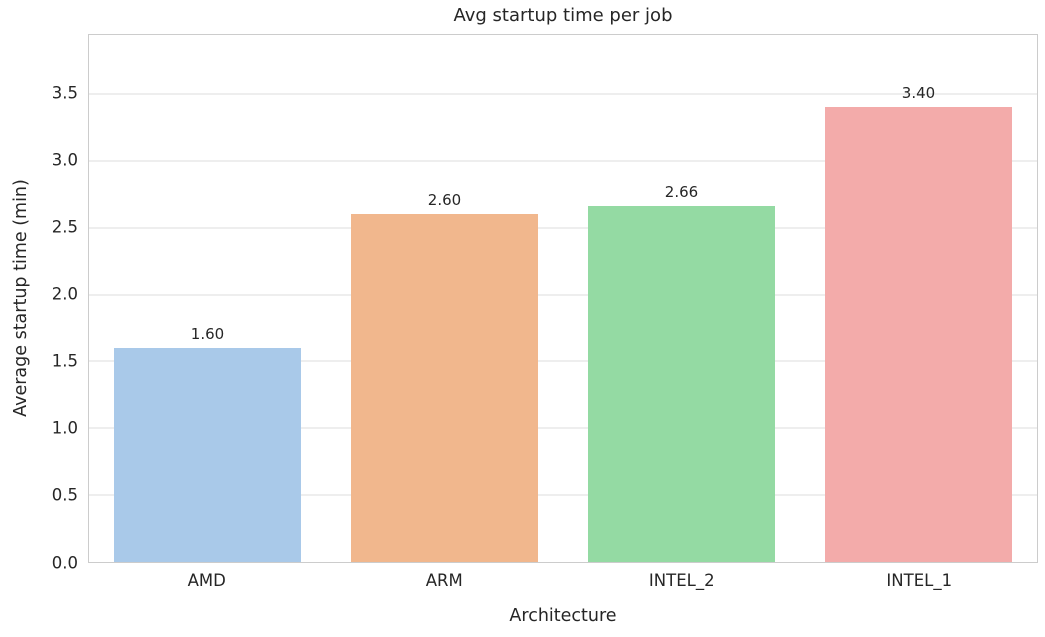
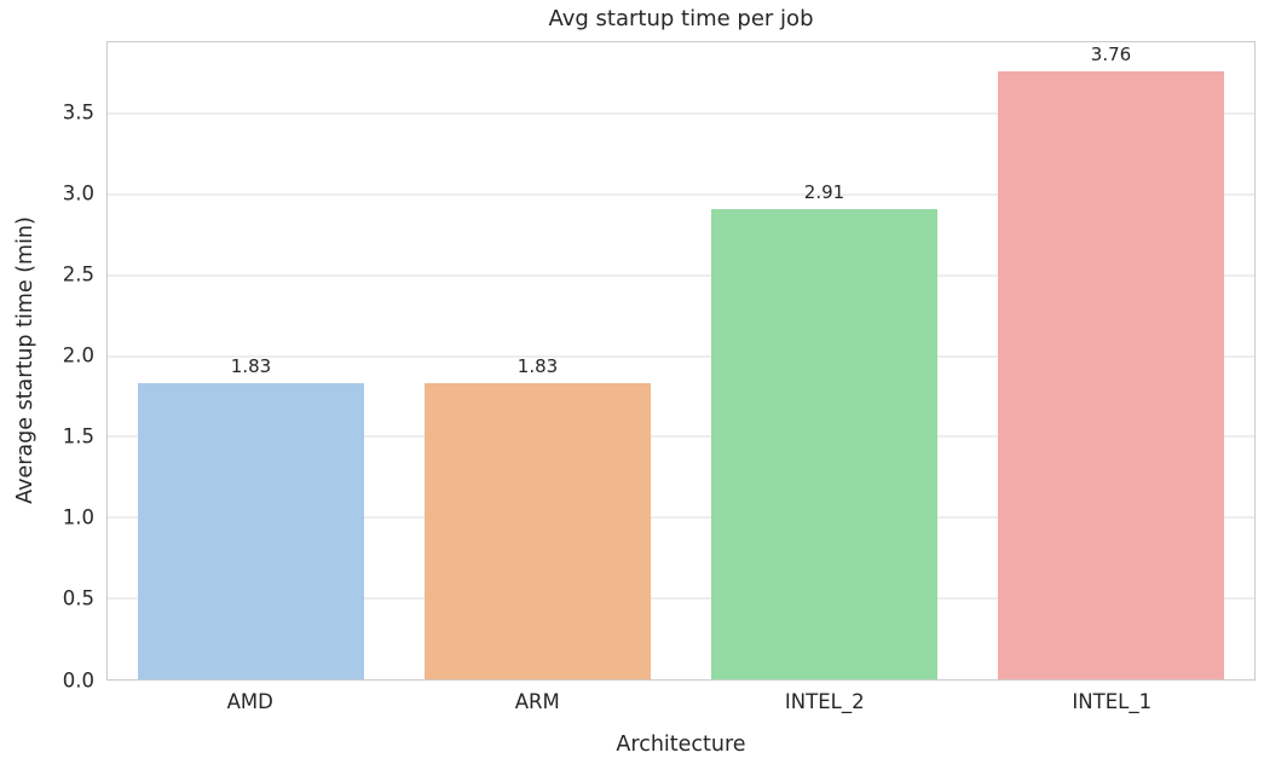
AMD: 1.60 -> 1.83
ARM: 2.60 -> 1.83
INTEL_2: 2.66 -> 2.91
INTEL_1: 3.40 -> 3.76
